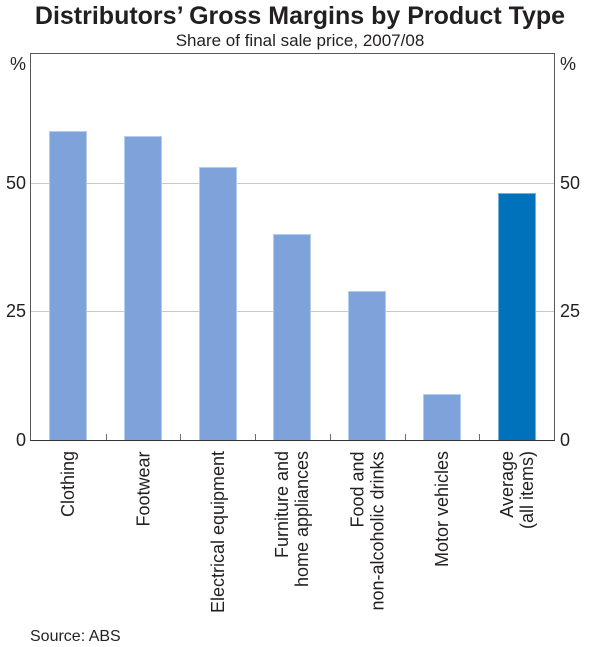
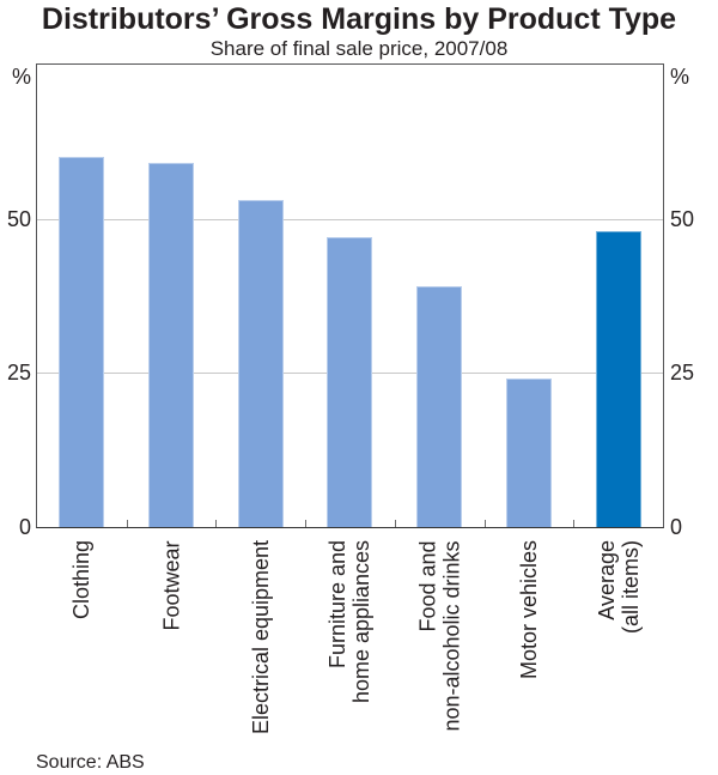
Furniture and home appliances: 40 -> 47
Food and non-alcoholic drinks: 29 -> 39
Motor vehicles: 9 -> 24
